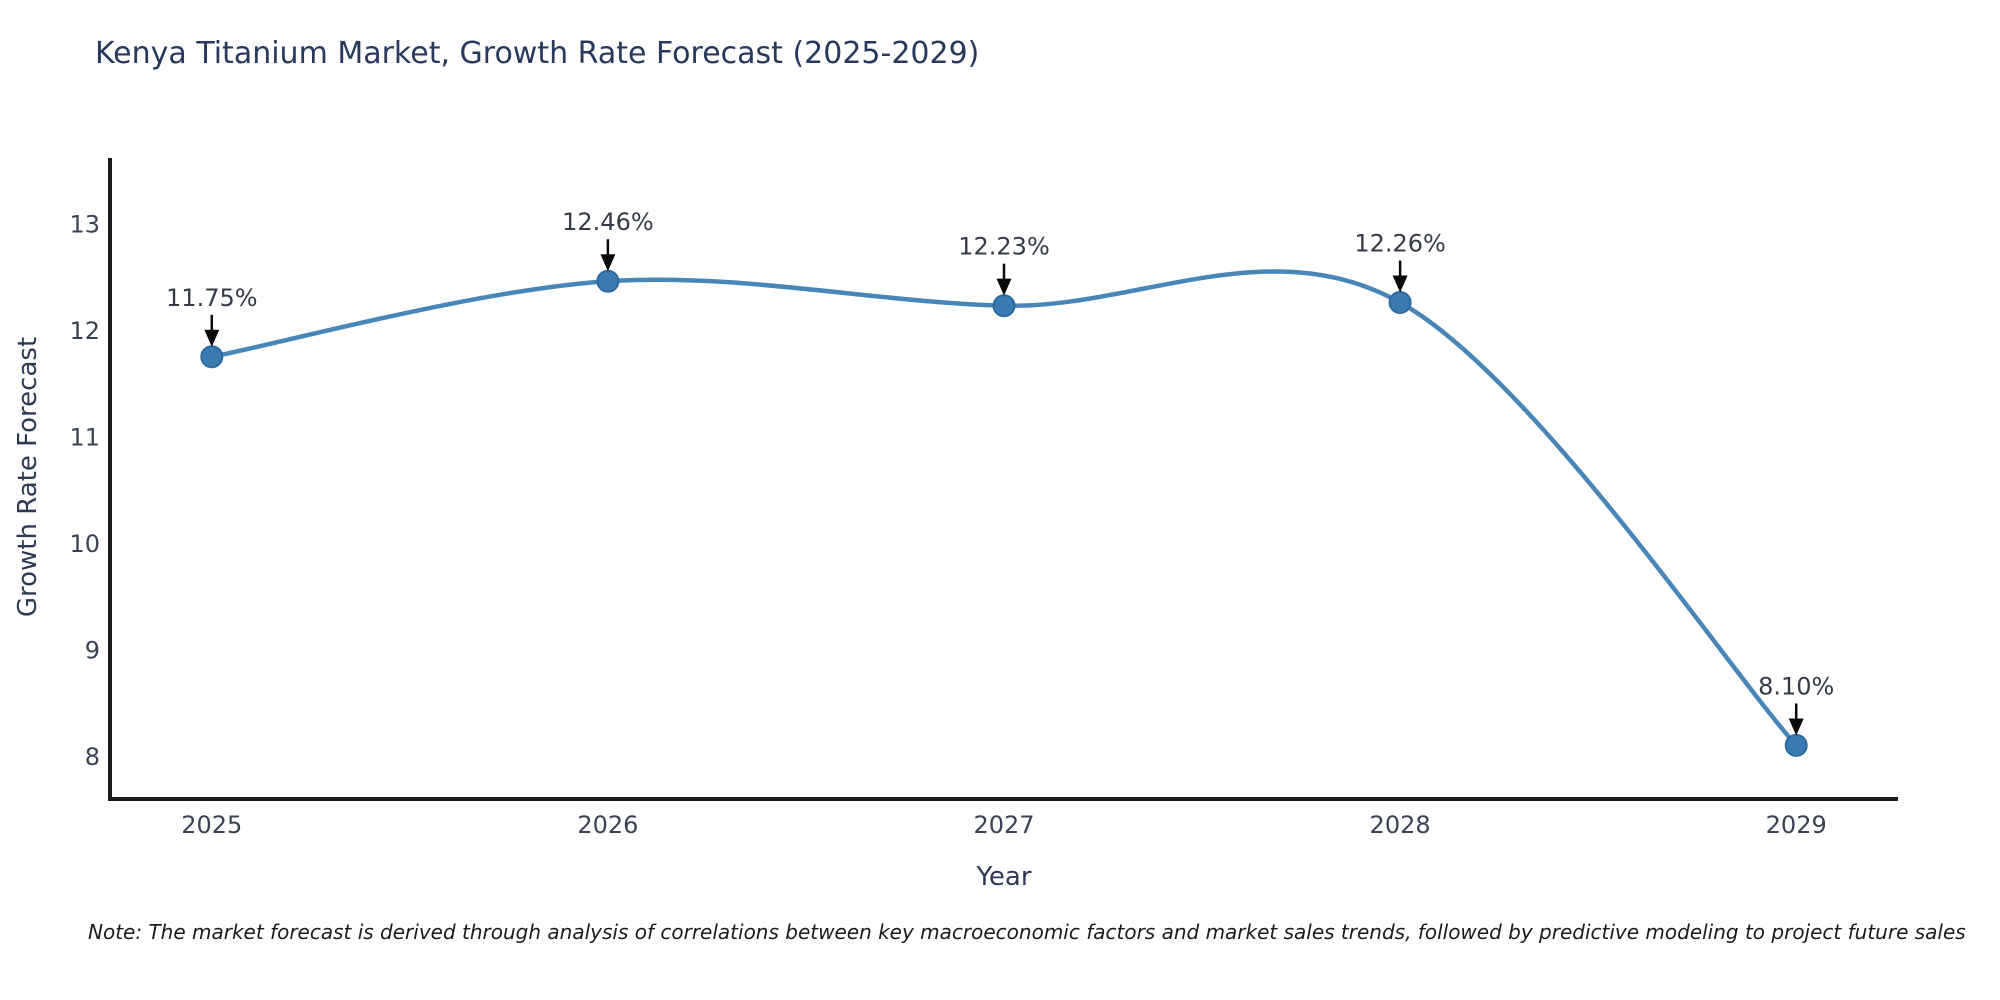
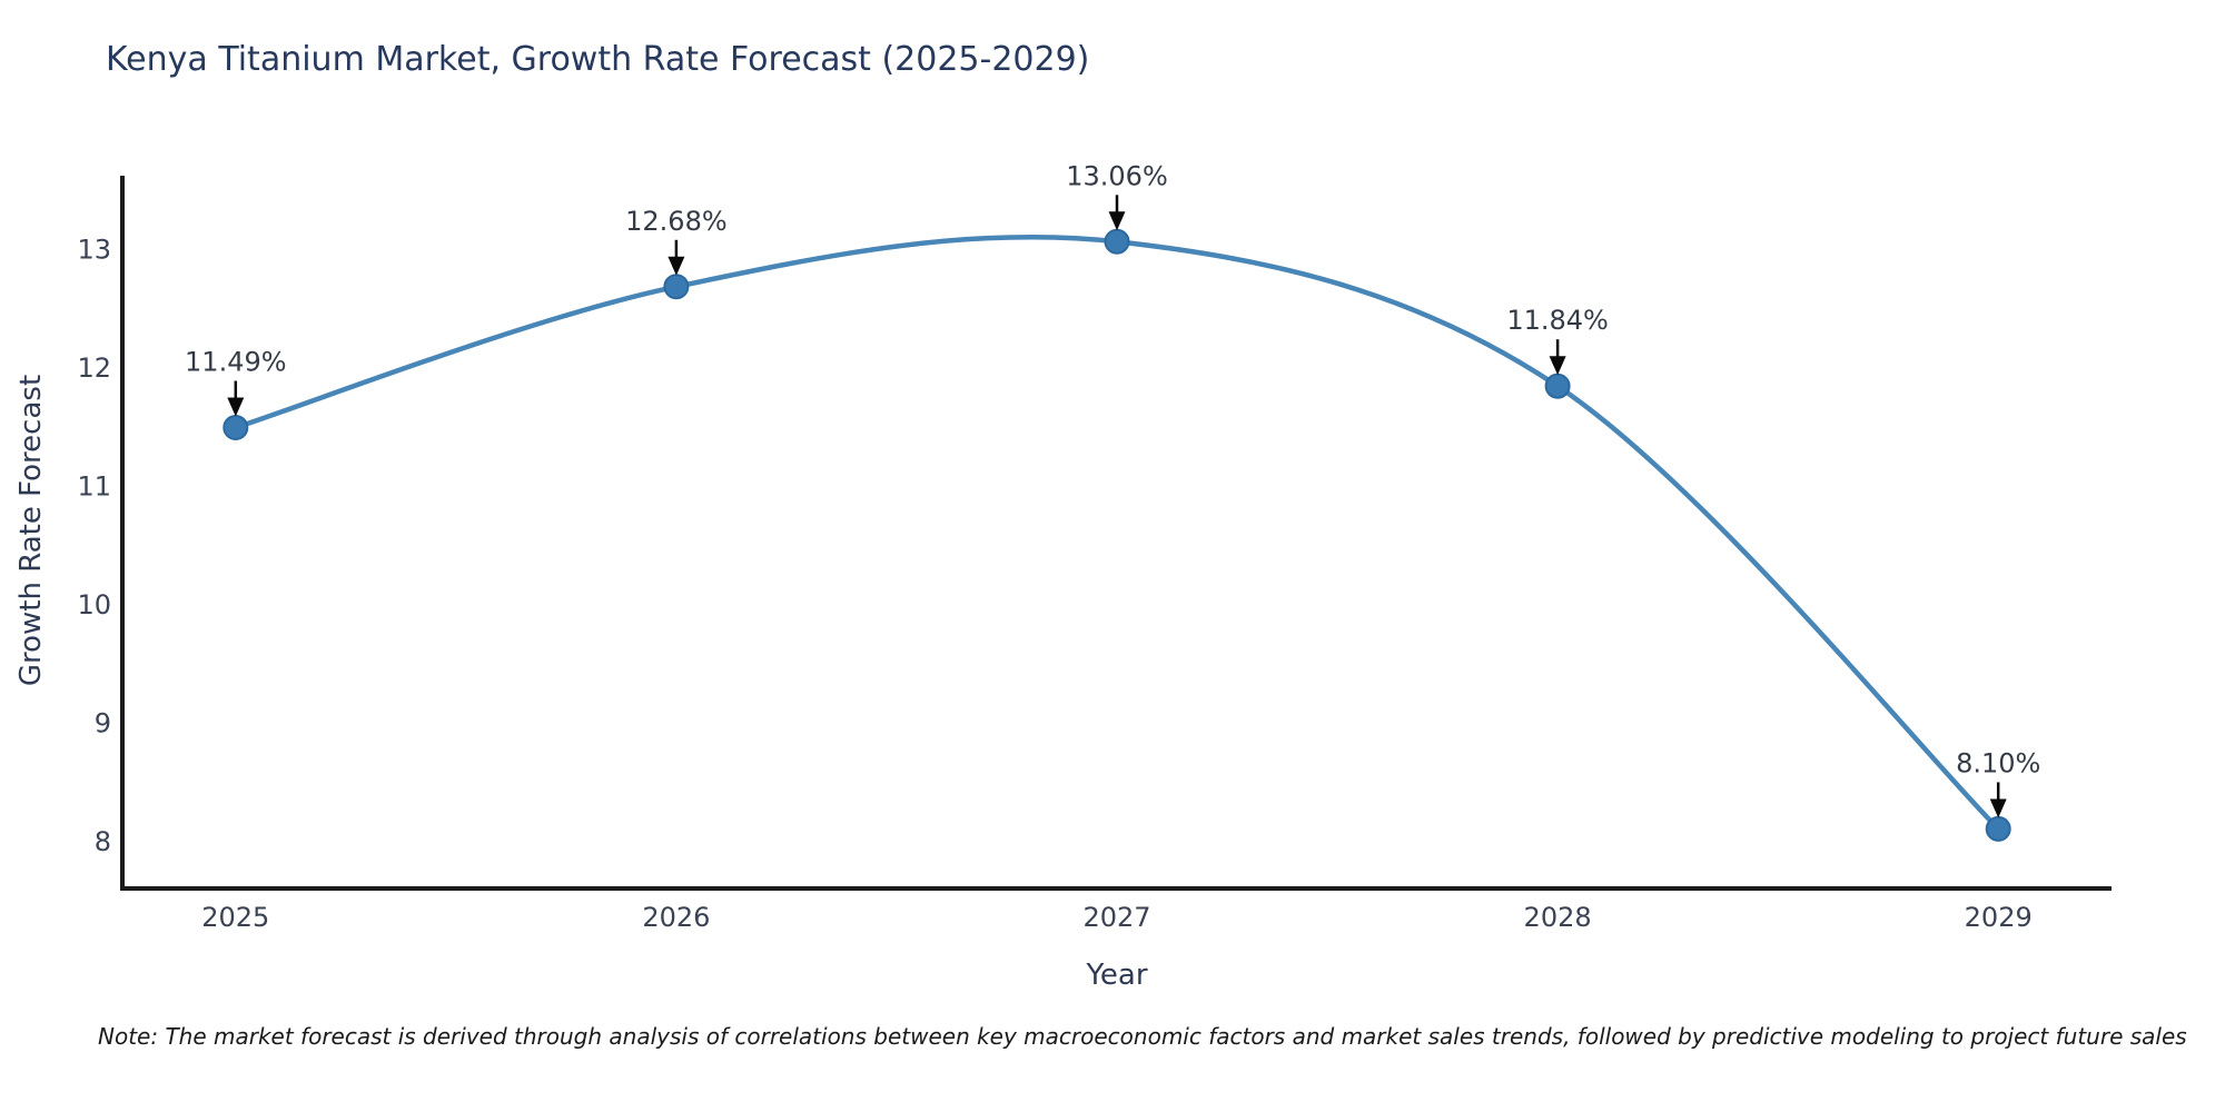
2025: 11.75% -> 11.49%
2026: 12.46% -> 12.68%
2027: 12.23% -> 13.06%
2028: 12.26% -> 11.84%
